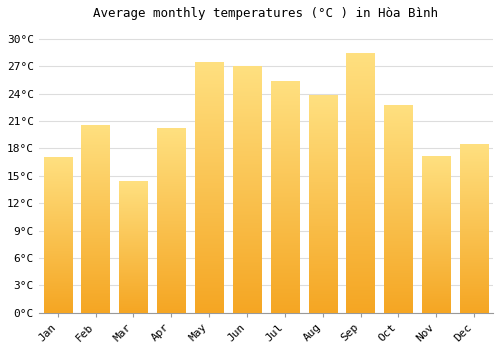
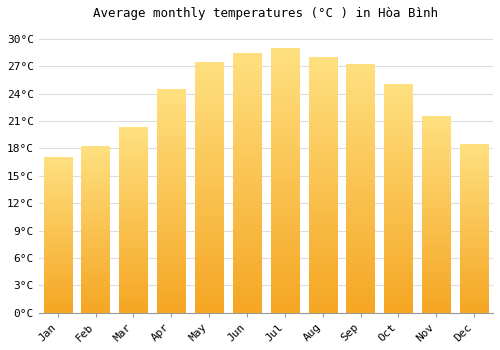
Feb: 20.6°C -> 18.2°C
Mar: 14.4°C -> 20.3°C
Apr: 20.2°C -> 24.5°C
Jun: 27.0°C -> 28.5°C
Jul: 25.4°C -> 29.0°C
Aug: 23.8°C -> 28.0°C
Sep: 28.4°C -> 27.2°C
Oct: 22.8°C -> 25.0°C
Nov: 17.2°C -> 21.5°C
